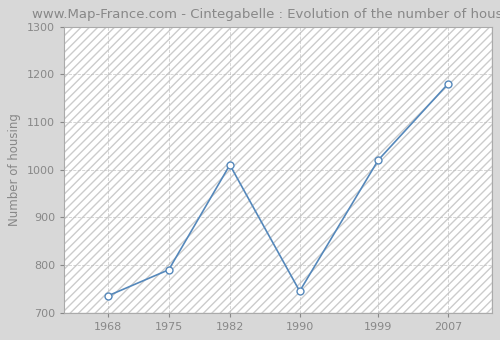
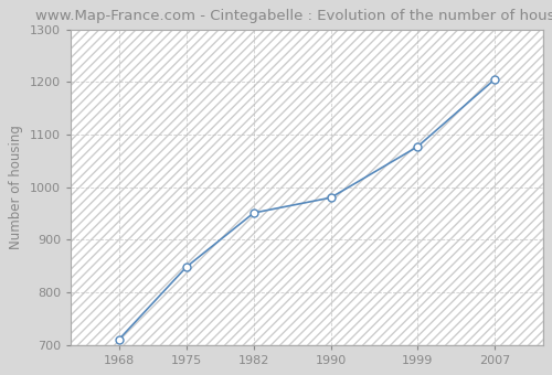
1968: 735 -> 710
1975: 790 -> 848
1982: 1010 -> 951
1990: 745 -> 980
1999: 1020 -> 1077
2007: 1180 -> 1205
